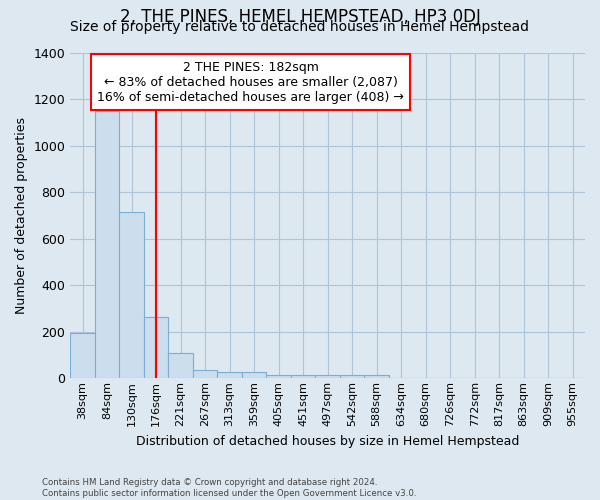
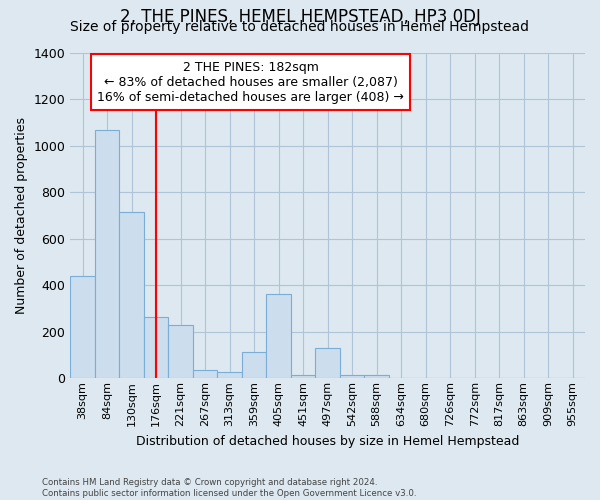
38sqm: 193 -> 440
84sqm: 1148 -> 1065
221sqm: 110 -> 230
359sqm: 28 -> 115
405sqm: 14 -> 360
497sqm: 13 -> 130
